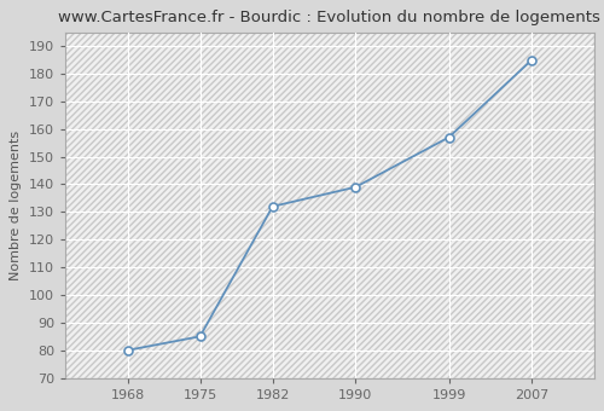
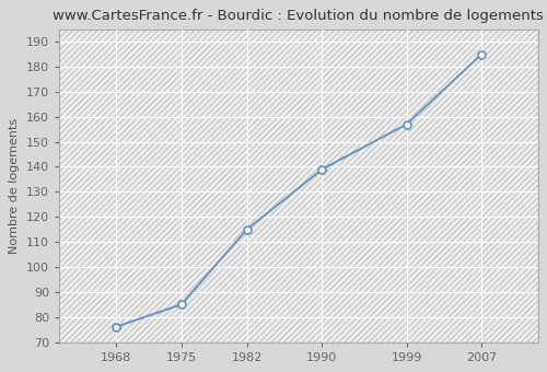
1968: 80 -> 76
1982: 132 -> 115
